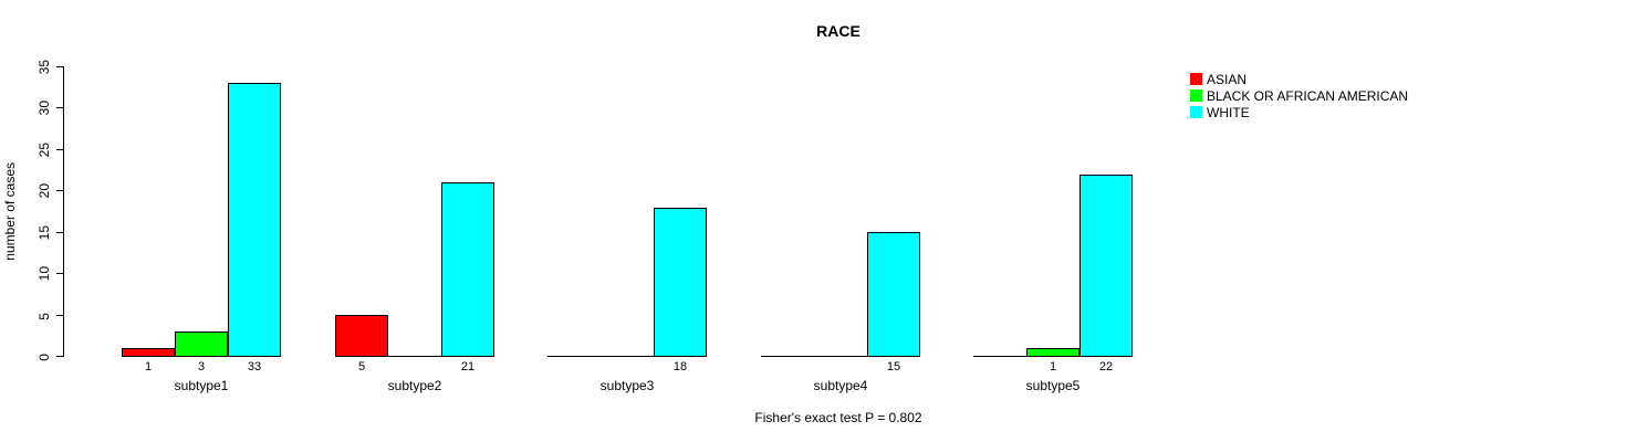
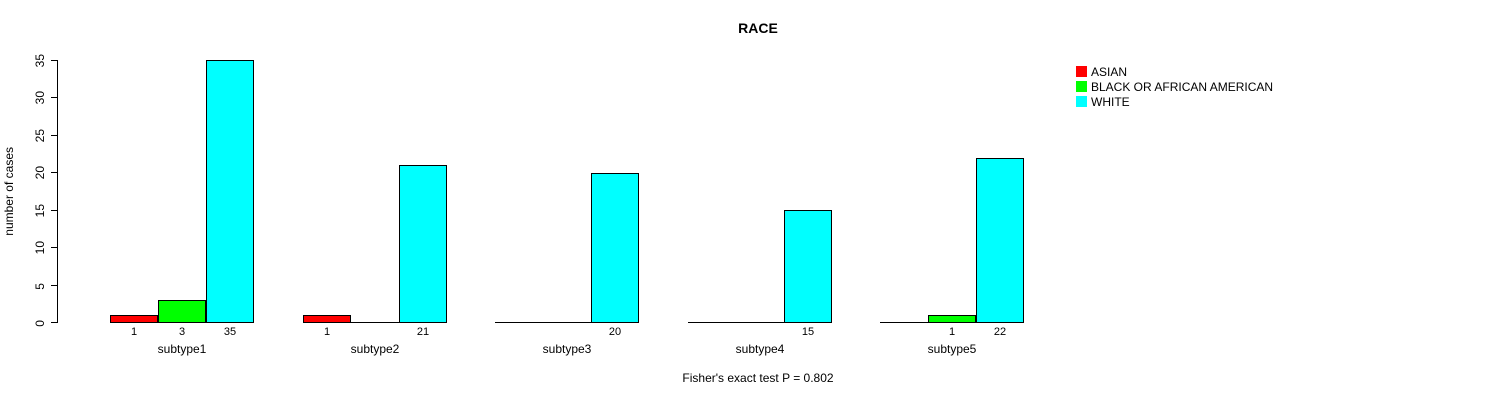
WHITE/subtype1: 33 -> 35
ASIAN/subtype2: 5 -> 1
WHITE/subtype3: 18 -> 20
